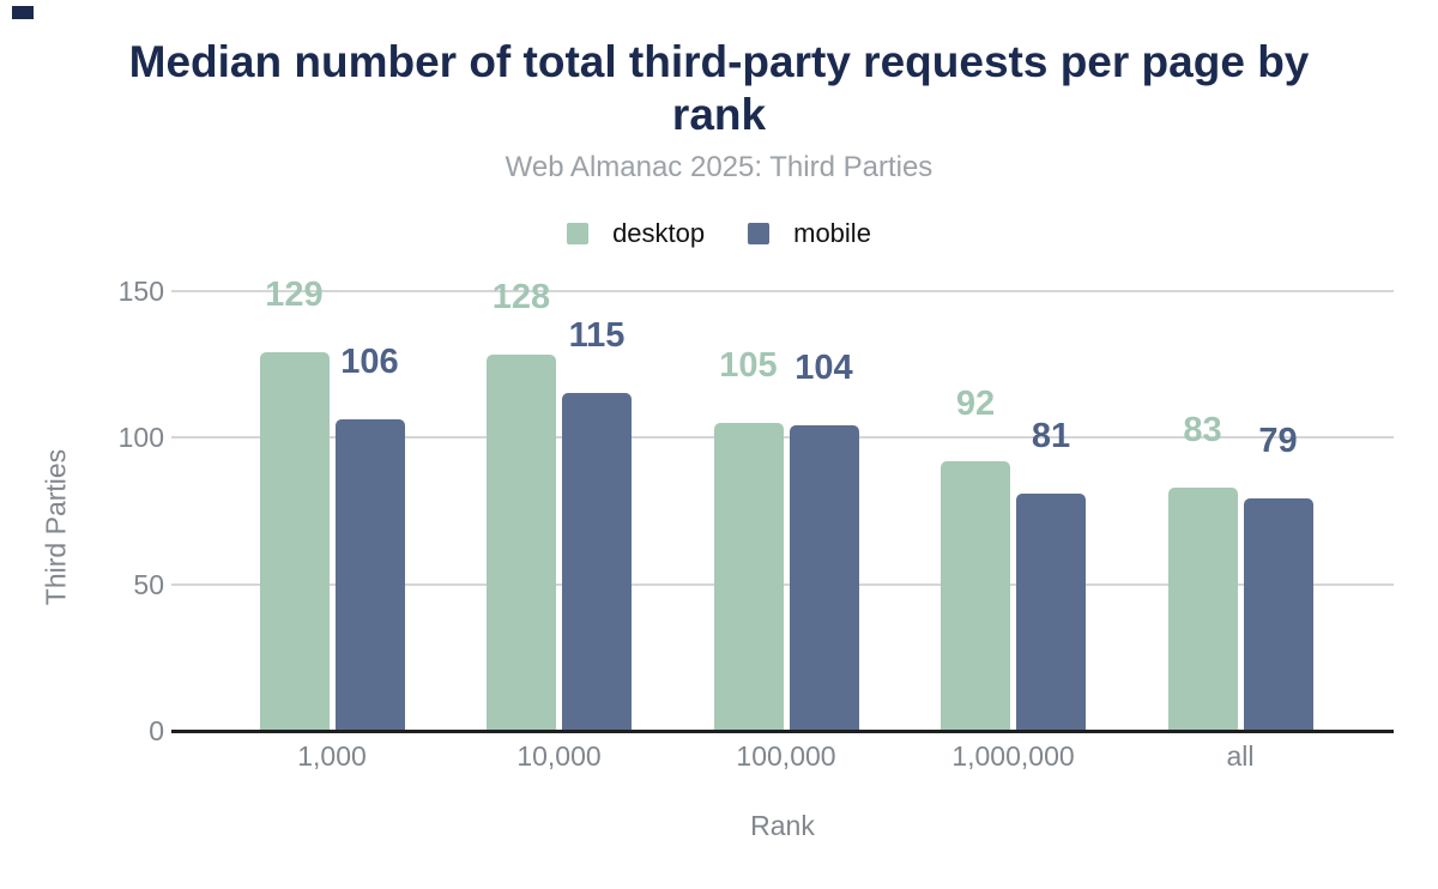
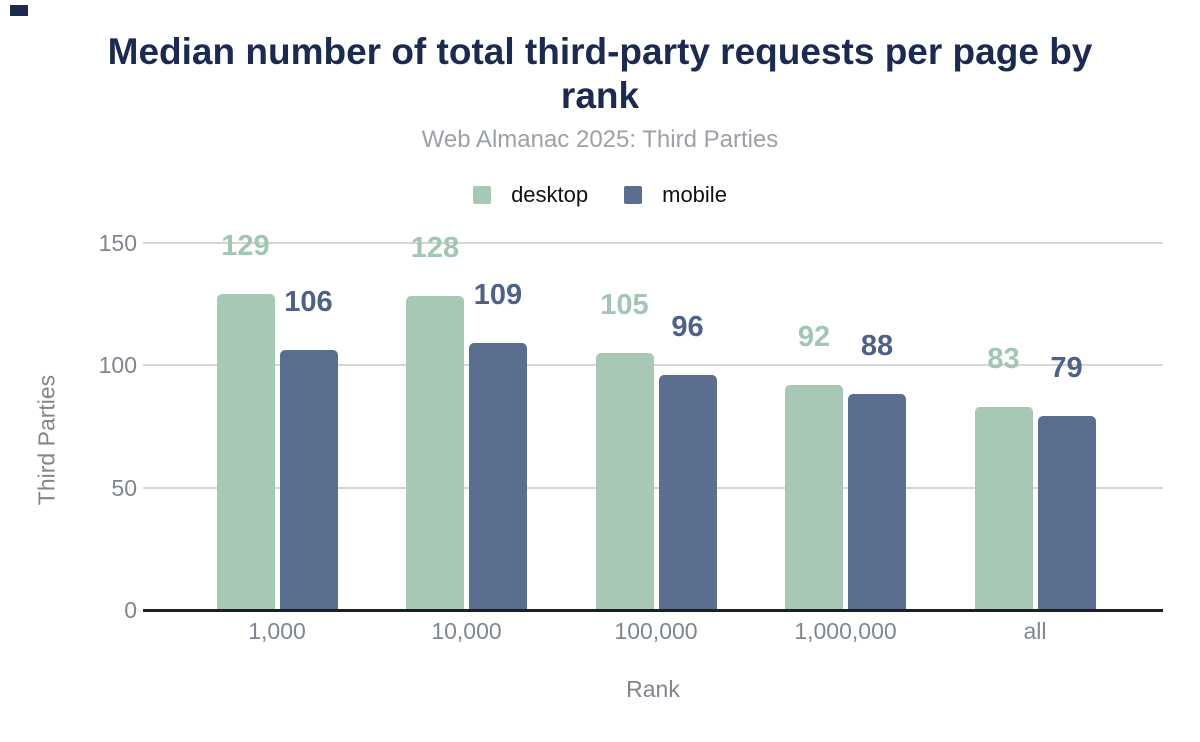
mobile/10,000: 115 -> 109
mobile/100,000: 104 -> 96
mobile/1,000,000: 81 -> 88
